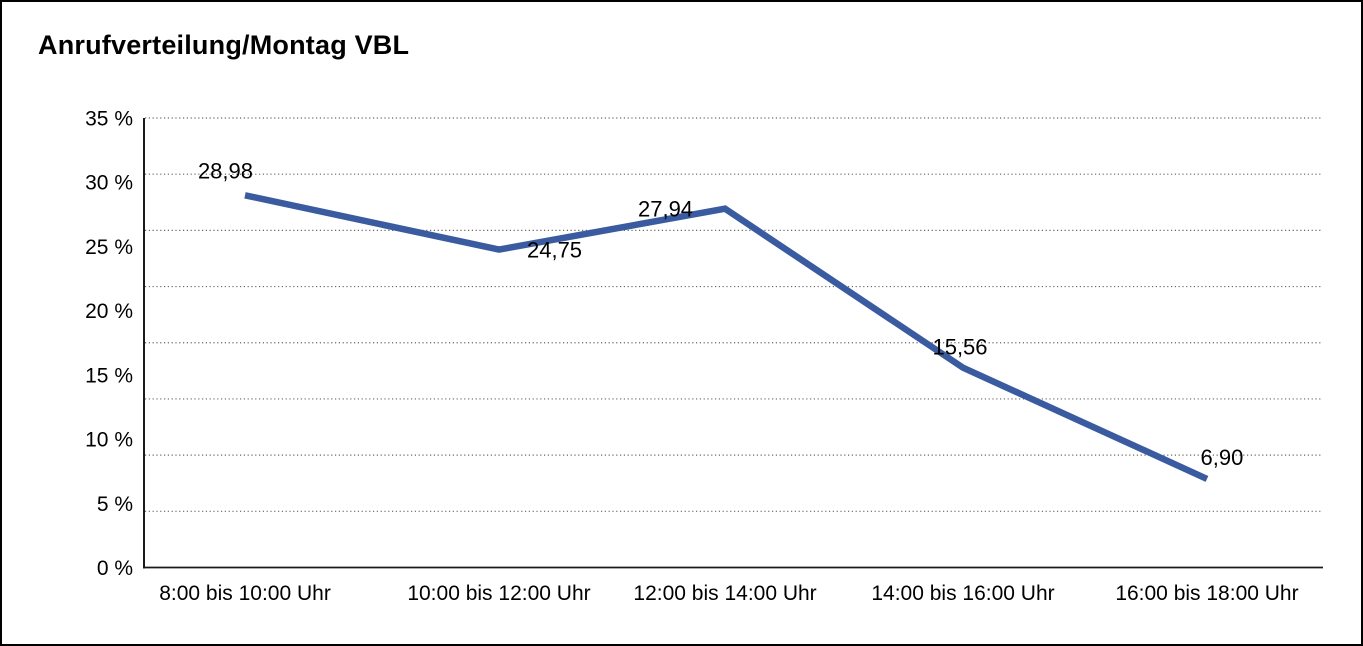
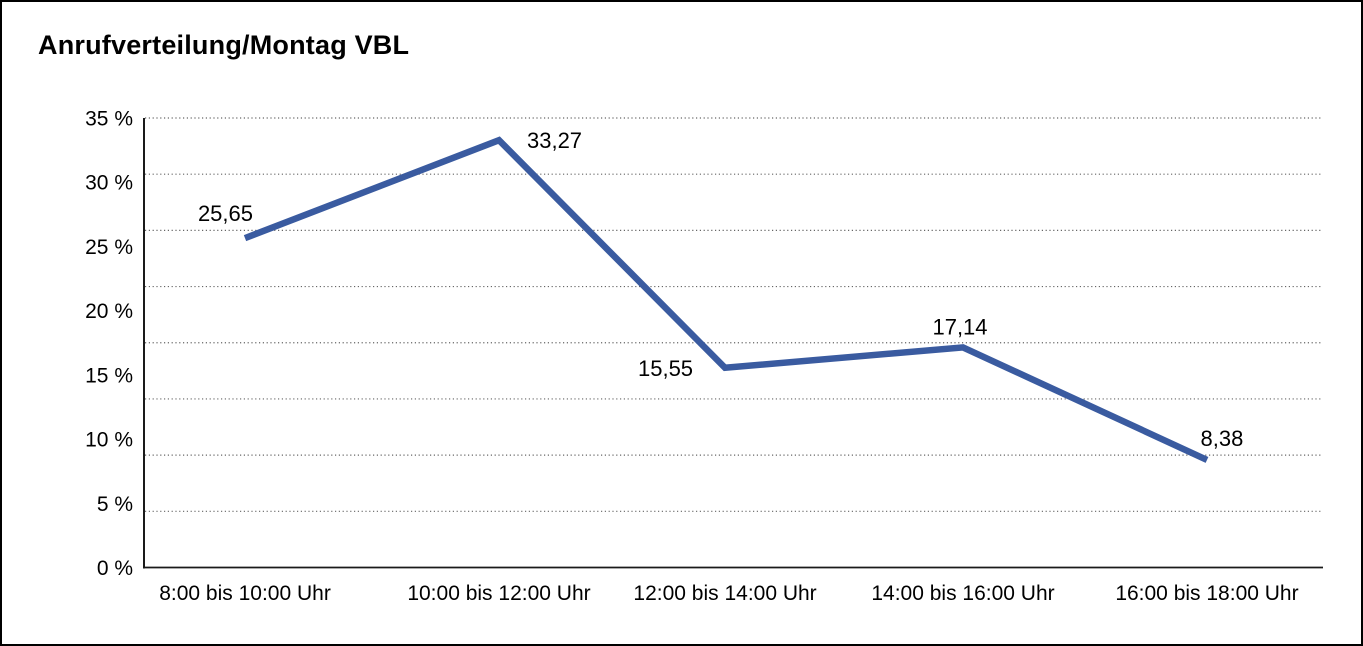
8:00 bis 10:00 Uhr: 28,98 -> 25,65
10:00 bis 12:00 Uhr: 24,75 -> 33,27
12:00 bis 14:00 Uhr: 27,94 -> 15,55
14:00 bis 16:00 Uhr: 15,56 -> 17,14
16:00 bis 18:00 Uhr: 6,90 -> 8,38
